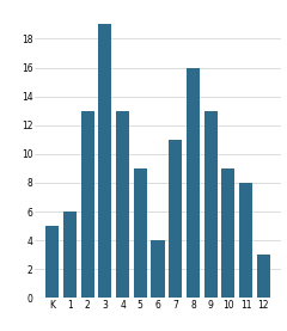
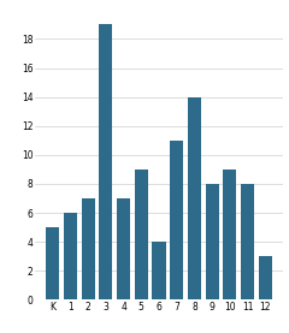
2: 13 -> 7
4: 13 -> 7
8: 16 -> 14
9: 13 -> 8
